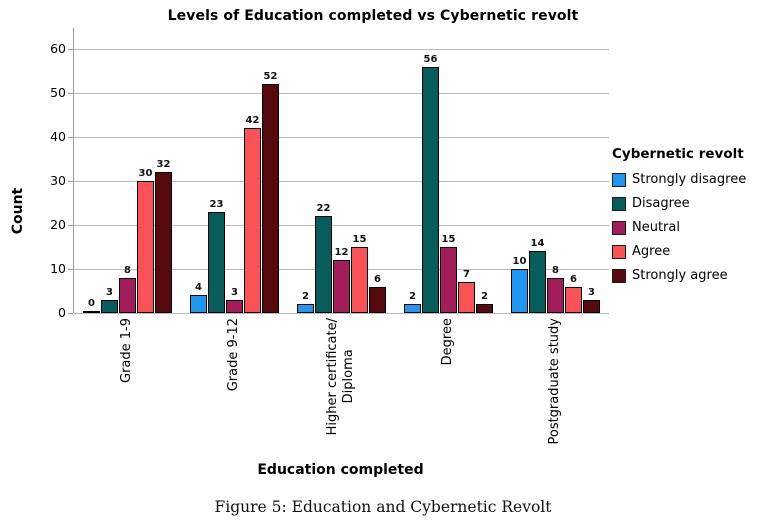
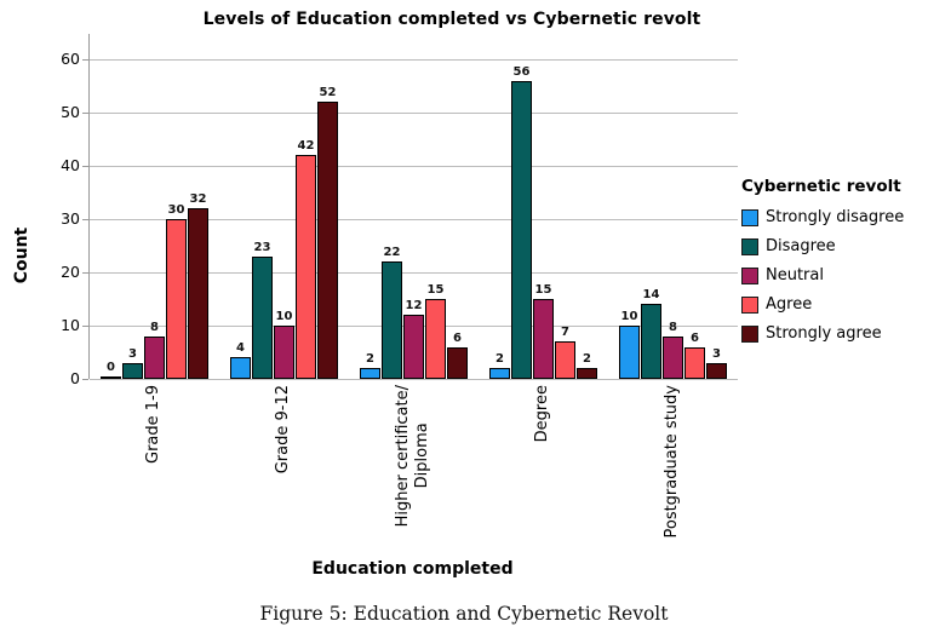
Neutral/Grade 9-12: 3 -> 10
